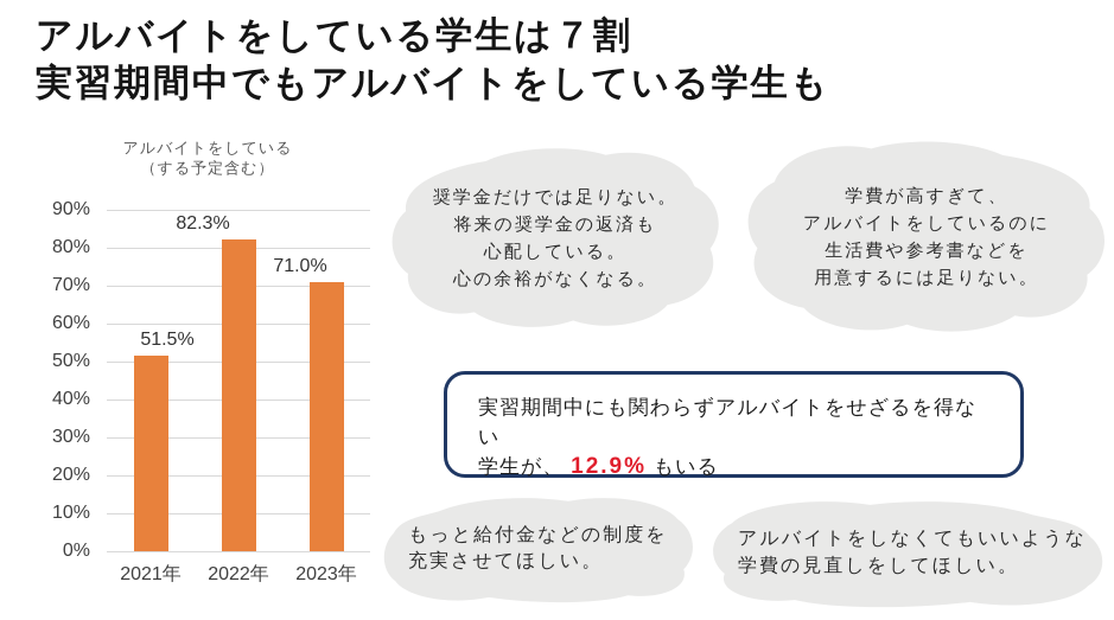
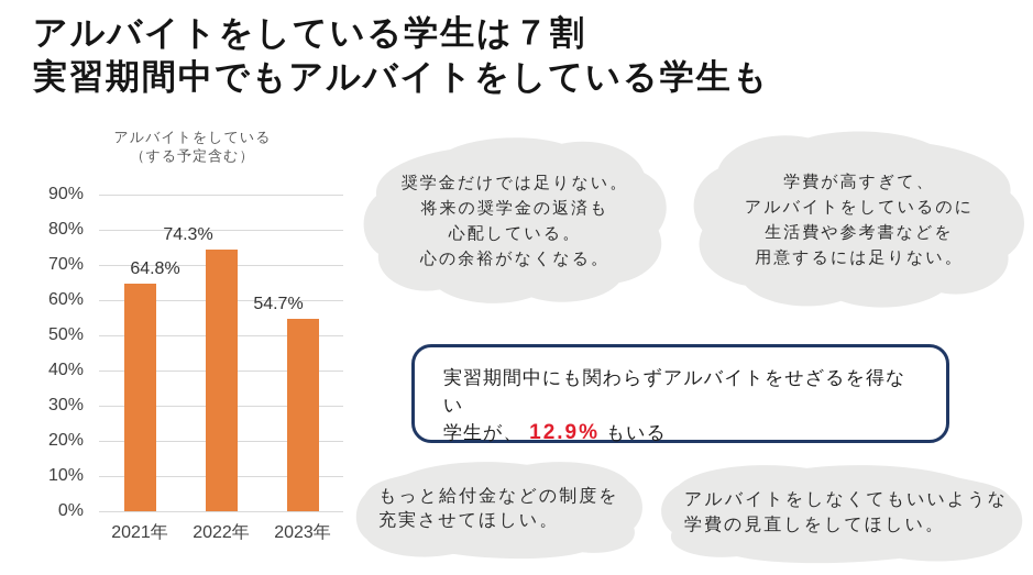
2021年: 51.5% -> 64.8%
2022年: 82.3% -> 74.3%
2023年: 71.0% -> 54.7%
